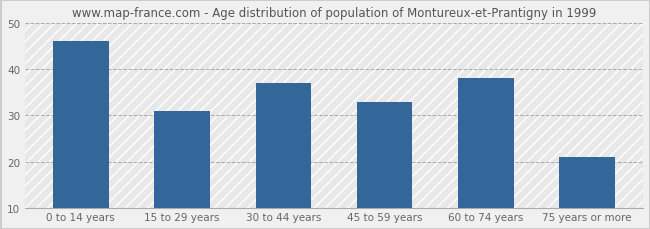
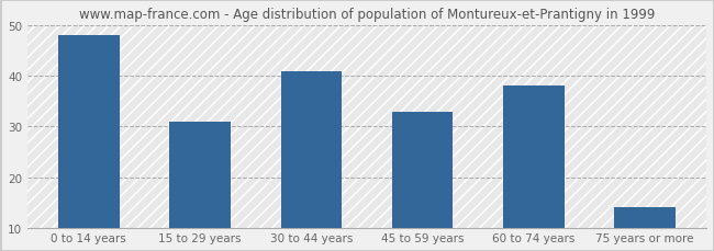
0 to 14 years: 46 -> 48
30 to 44 years: 37 -> 41
75 years or more: 21 -> 14
